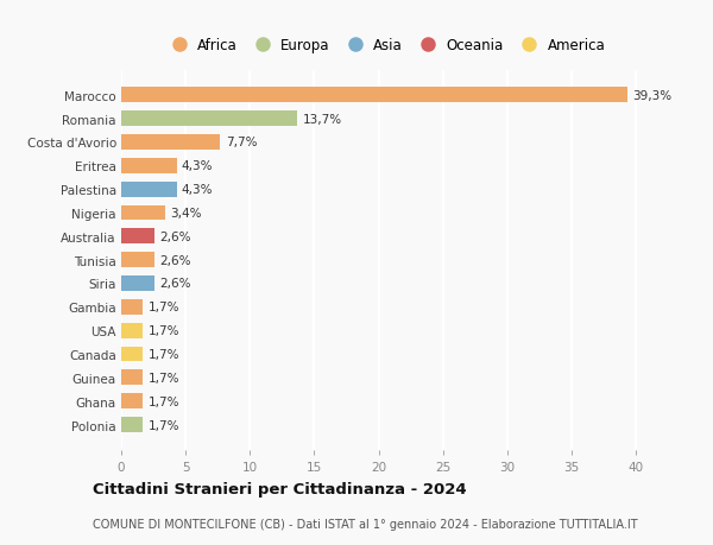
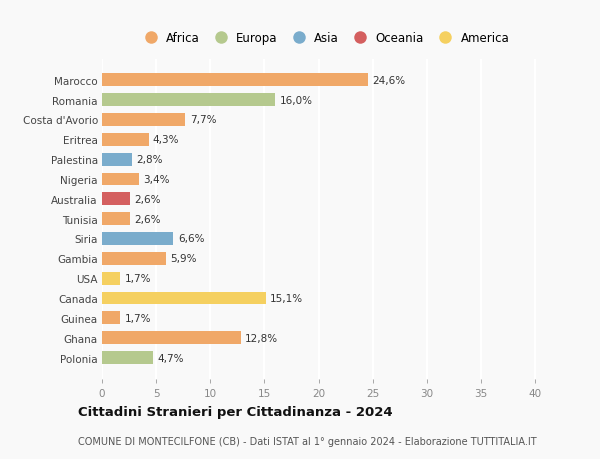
Marocco: 39,3% -> 24,6%
Romania: 13,7% -> 16,0%
Palestina: 4,3% -> 2,8%
Siria: 2,6% -> 6,6%
Gambia: 1,7% -> 5,9%
Canada: 1,7% -> 15,1%
Ghana: 1,7% -> 12,8%
Polonia: 1,7% -> 4,7%
